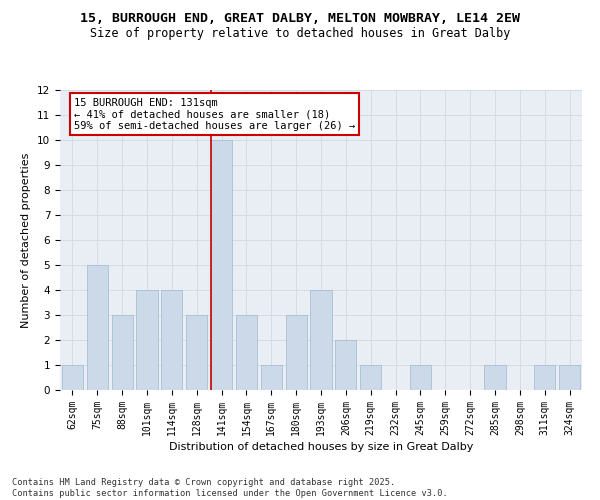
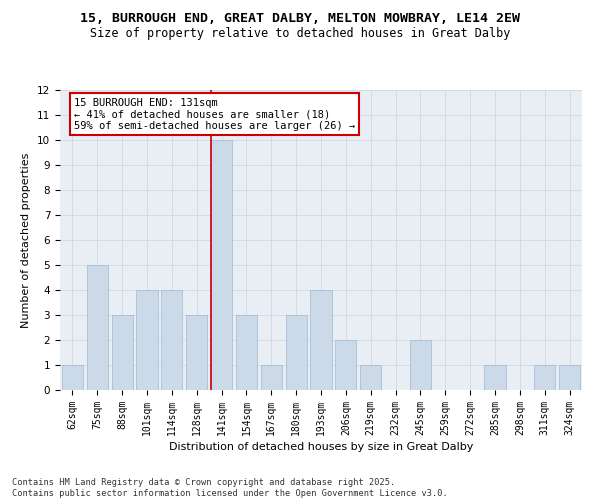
245sqm: 1 -> 2
